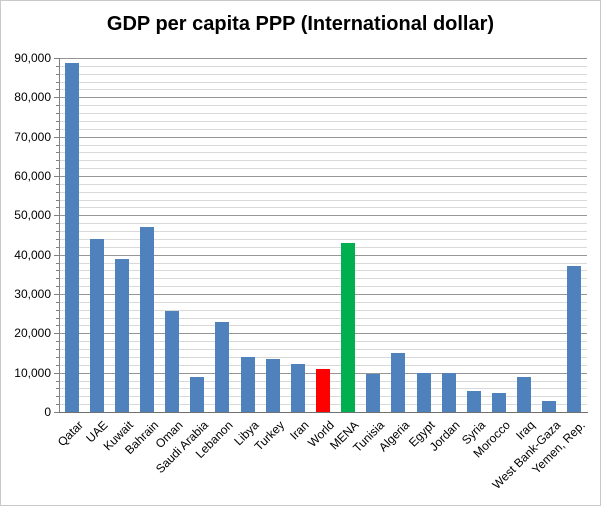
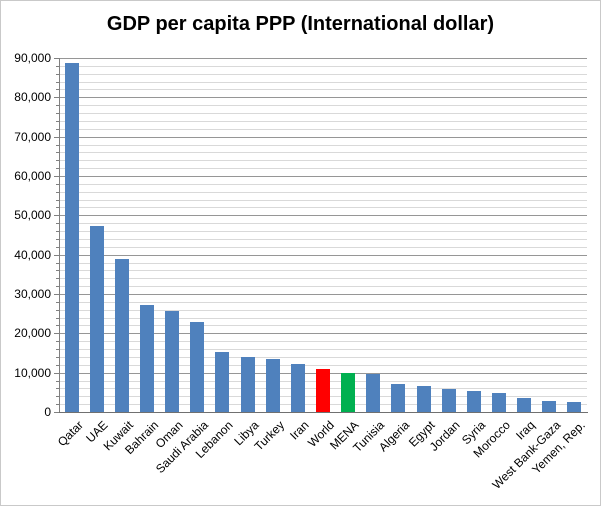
UAE: 44000 -> 47000
Bahrain: 47000 -> 27000
Saudi Arabia: 9000 -> 23000
Lebanon: 23000 -> 15000
MENA: 43000 -> 10000
Algeria: 15000 -> 7000
Egypt: 10000 -> 6000
Jordan: 10000 -> 6000
Iraq: 9000 -> 4000
Yemen, Rep.: 37000 -> 3000
